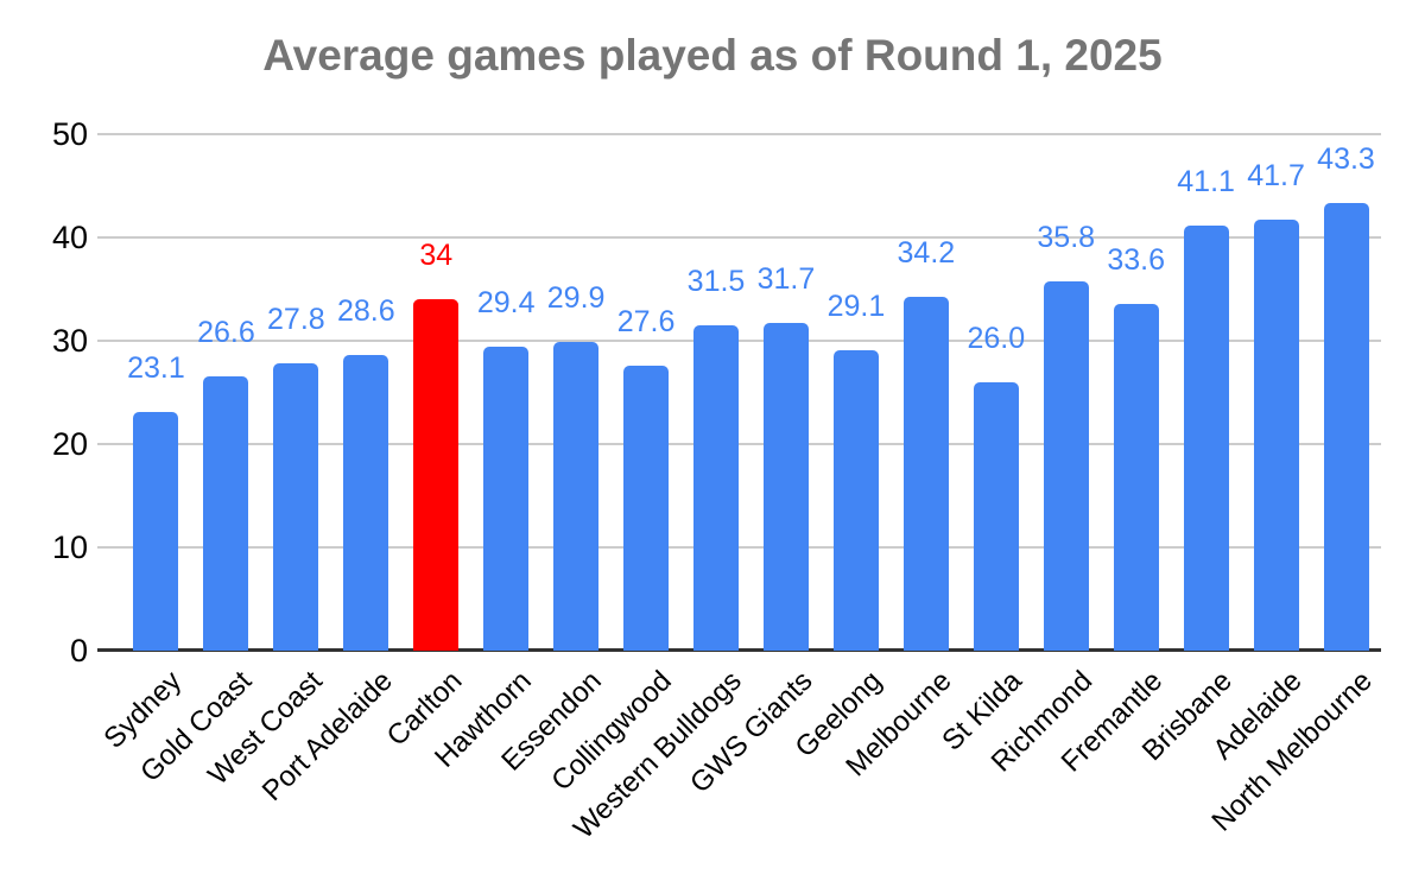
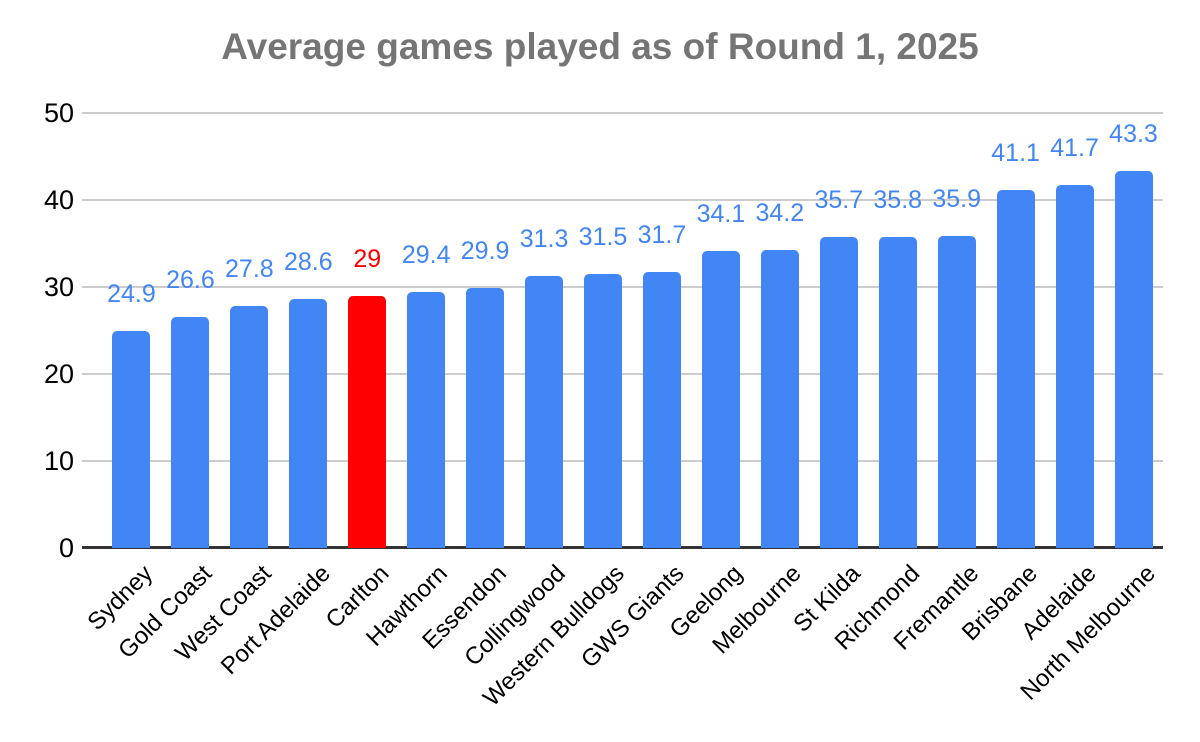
Sydney: 23.1 -> 24.9
Carlton: 34 -> 29
Collingwood: 27.6 -> 31.3
Geelong: 29.1 -> 34.1
St Kilda: 26.0 -> 35.7
Fremantle: 33.6 -> 35.9
